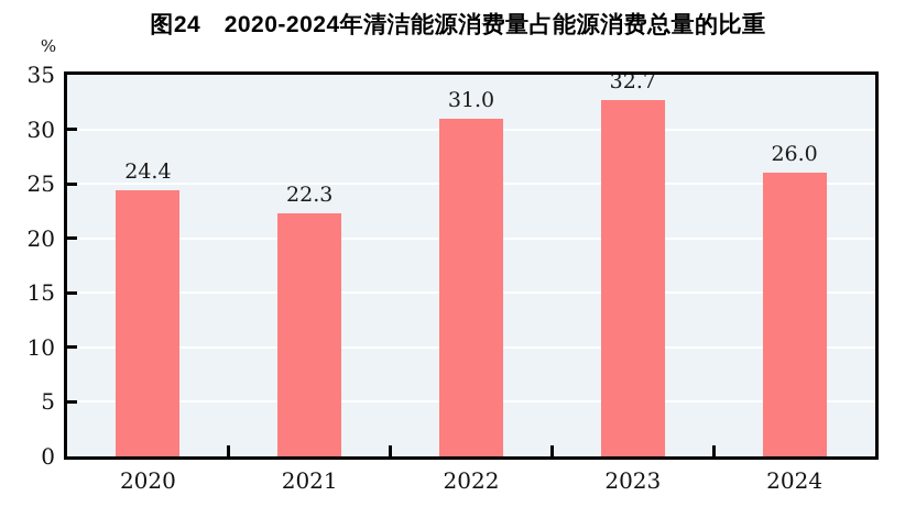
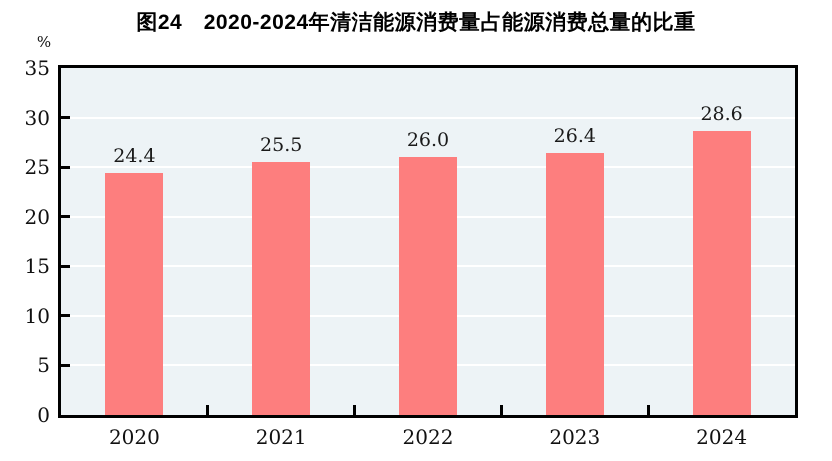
2021: 22.3 -> 25.5
2022: 31.0 -> 26.0
2023: 32.7 -> 26.4
2024: 26.0 -> 28.6
